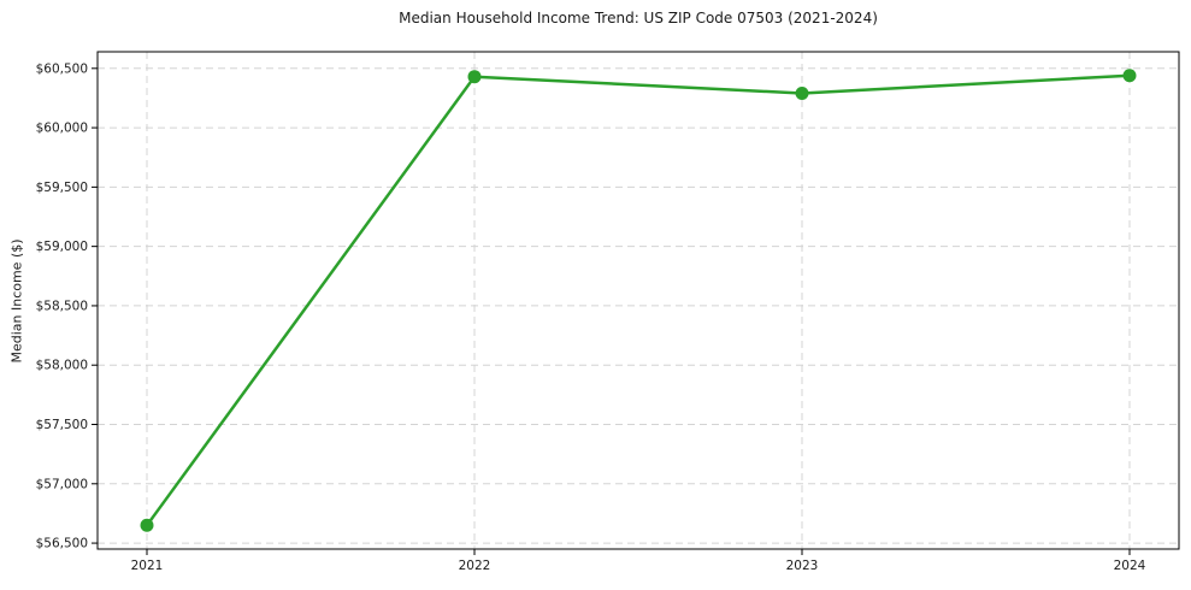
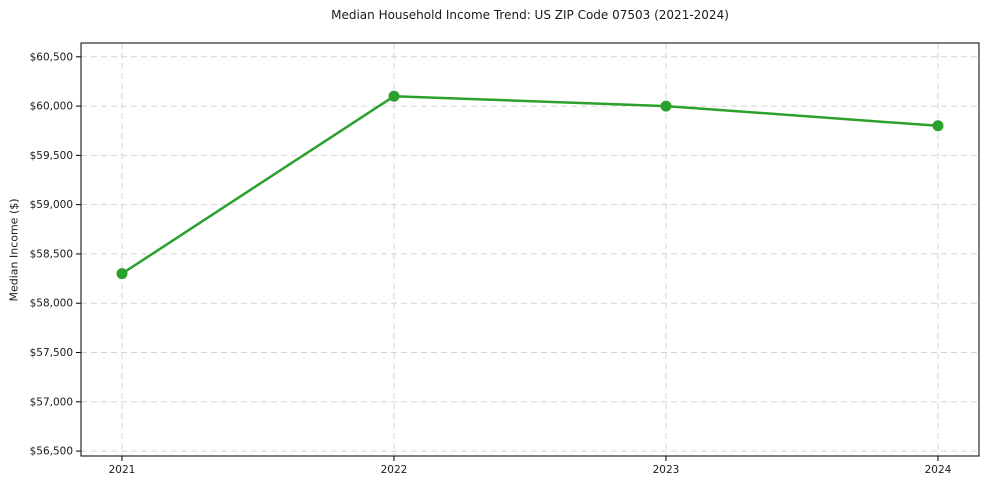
2021: $56600 -> $58300
2022: $60400 -> $60100
2023: $60300 -> $60000
2024: $60400 -> $59800
